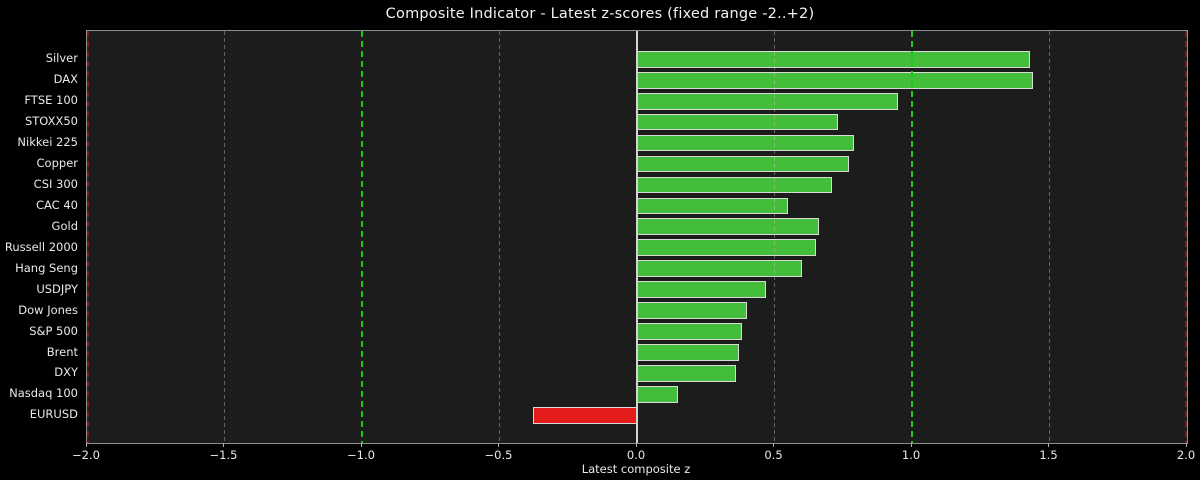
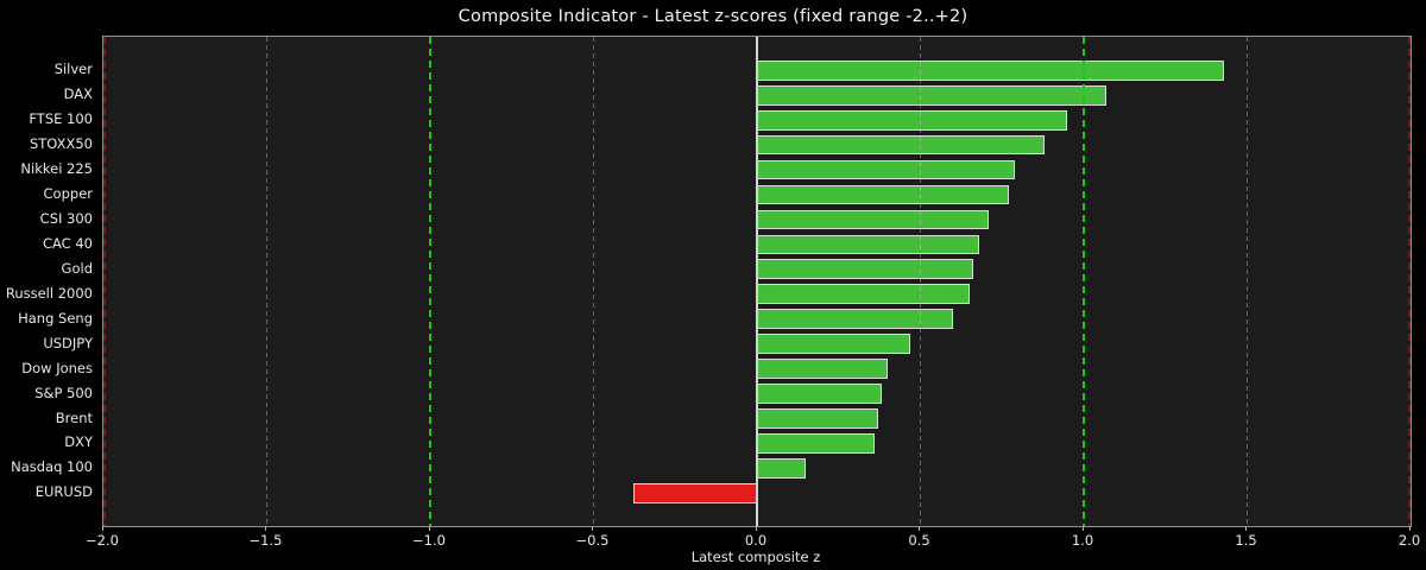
DAX: 1.44 -> 1.07
STOXX50: 0.73 -> 0.88
CAC 40: 0.55 -> 0.68
